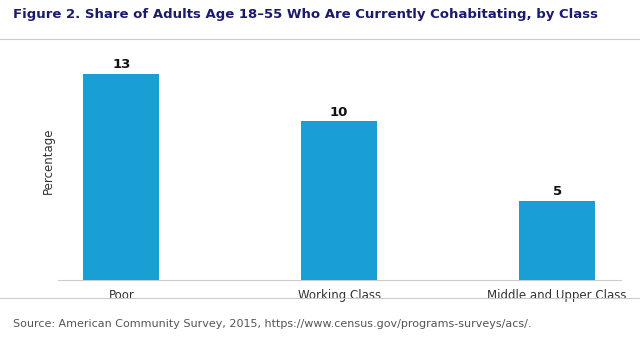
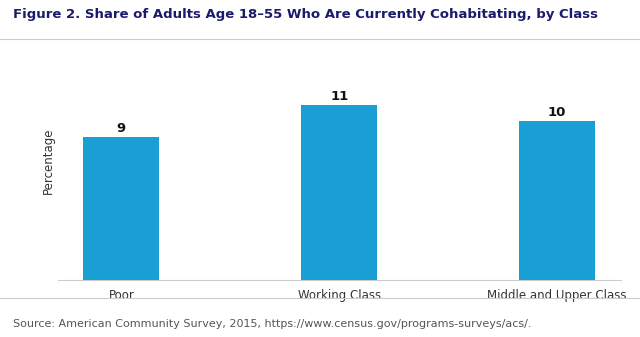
Poor: 13 -> 9
Working Class: 10 -> 11
Middle and Upper Class: 5 -> 10
